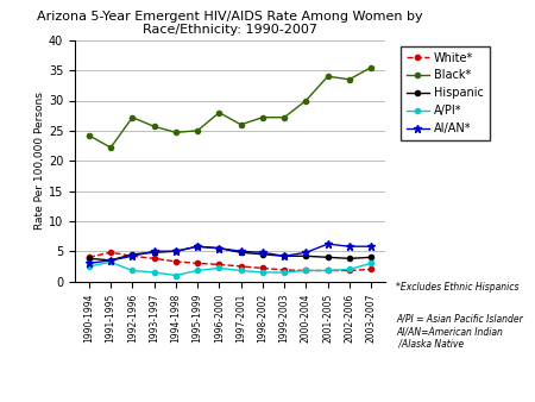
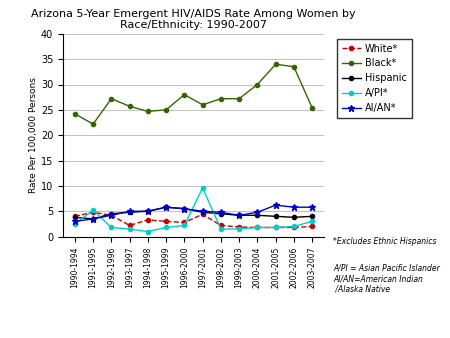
A/PI*/1991-1995: 3.2 -> 5.2
White*/1993-1997: 3.8 -> 2.2
White*/1997-2001: 2.5 -> 4.4
A/PI*/1997-2001: 1.8 -> 9.6
Black*/2003-2007: 35.5 -> 25.4
